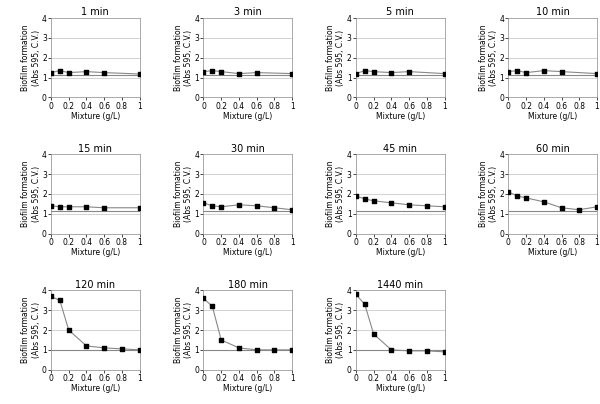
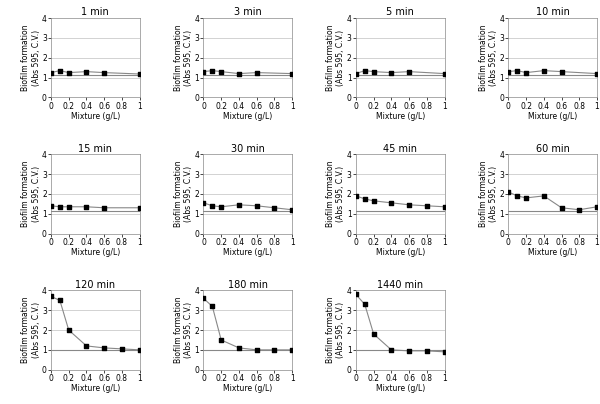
60 min/0.4: 1.6 -> 1.9
